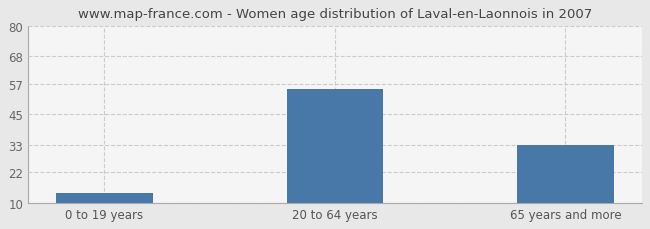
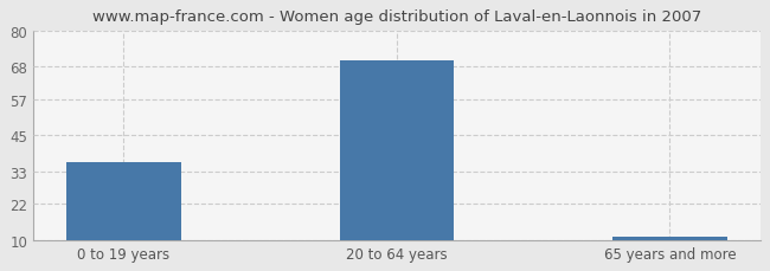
0 to 19 years: 14 -> 36
20 to 64 years: 55 -> 70
65 years and more: 33 -> 11
